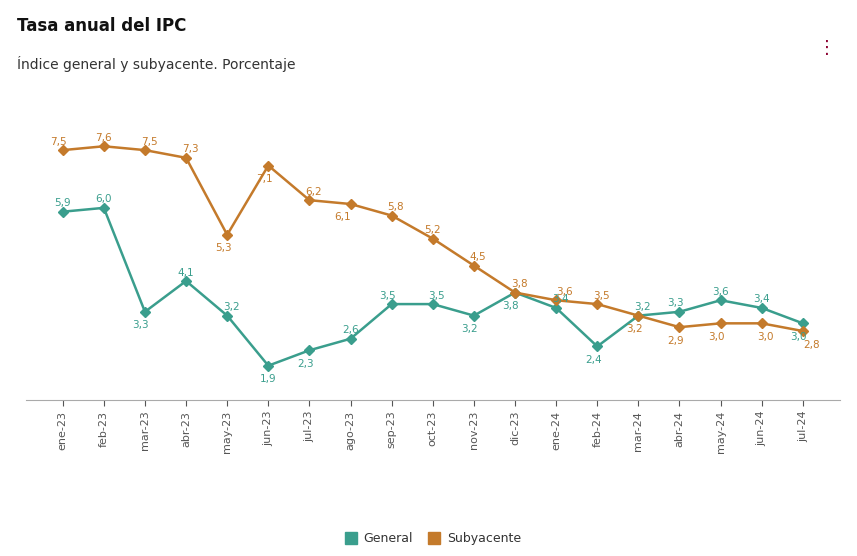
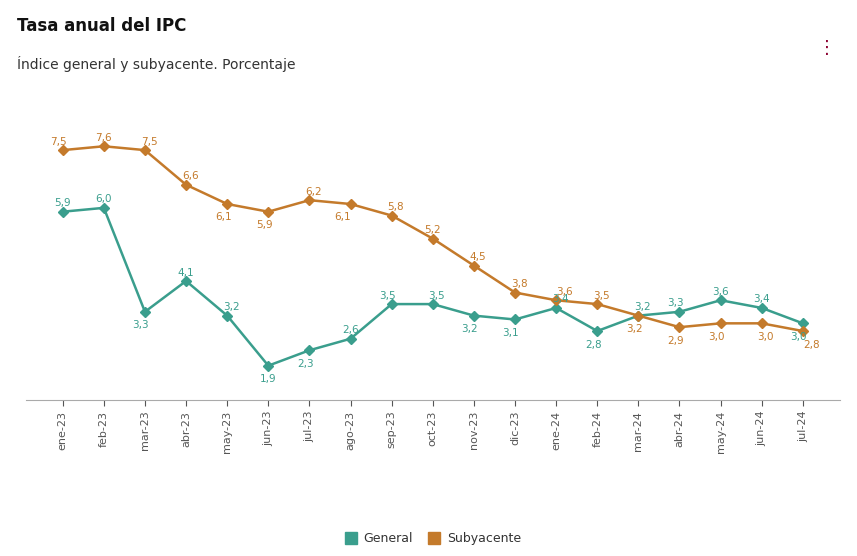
Subyacente/abr-23: 7,3 -> 6,6
Subyacente/may-23: 5,3 -> 6,1
Subyacente/jun-23: 7,1 -> 5,9
General/dic-23: 3,8 -> 3,1
General/feb-24: 2,4 -> 2,8
